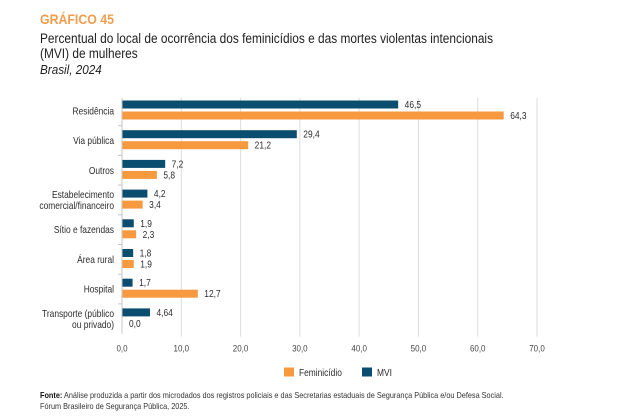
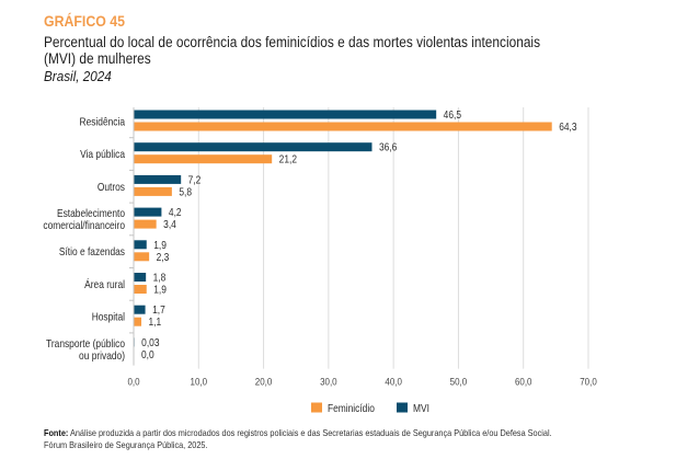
MVI/Via pública: 29,4 -> 36,6
Feminicídio/Hospital: 12,7 -> 1,1
MVI/Transporte (público ou privado): 4,64 -> 0,03
